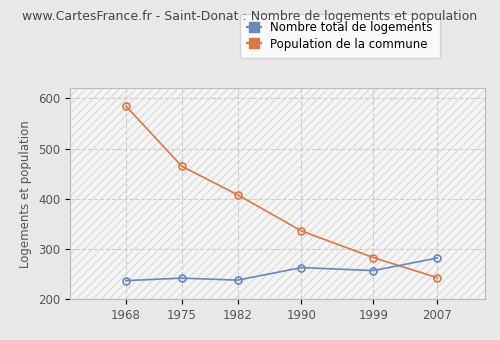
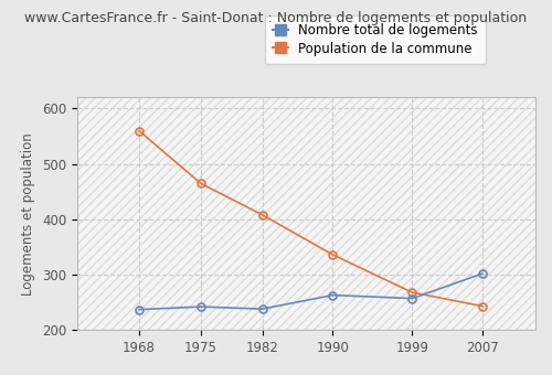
Population de la commune/1968: 585 -> 560
Population de la commune/1999: 283 -> 268
Nombre total de logements/2007: 282 -> 302
